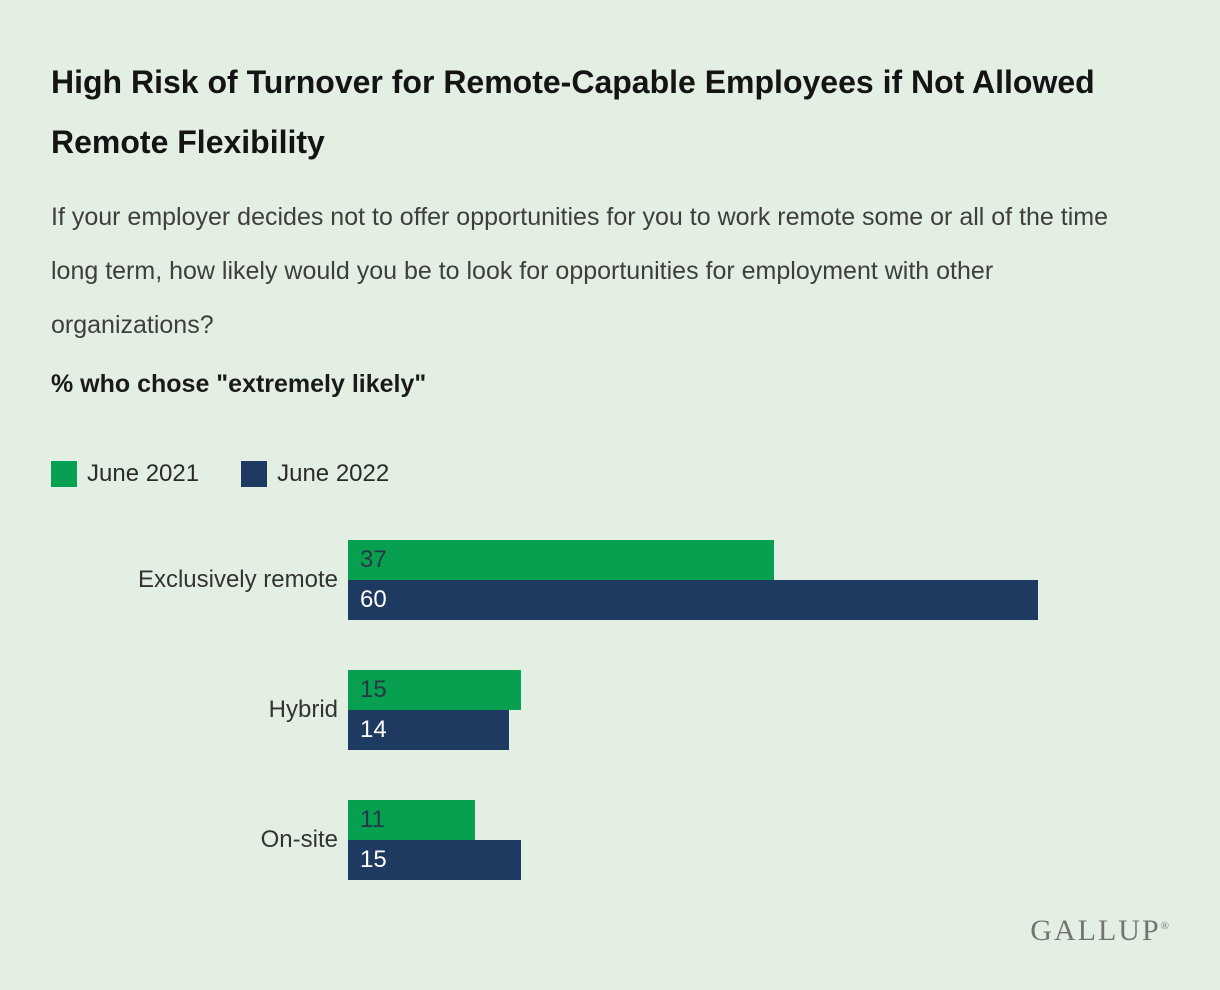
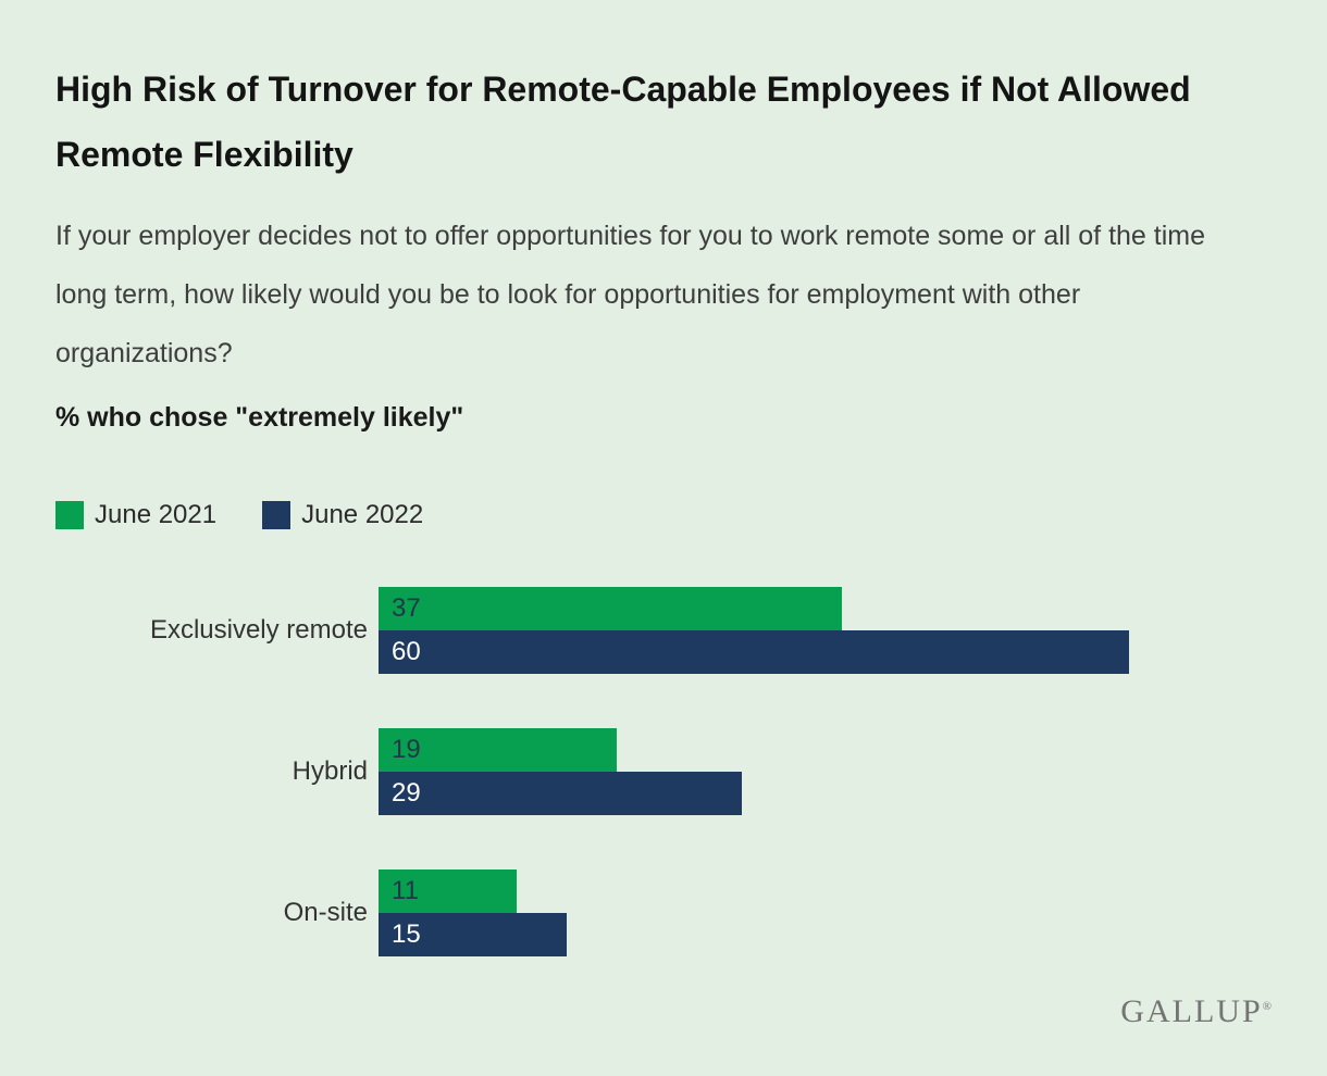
June 2021/Hybrid: 15 -> 19
June 2022/Hybrid: 14 -> 29
